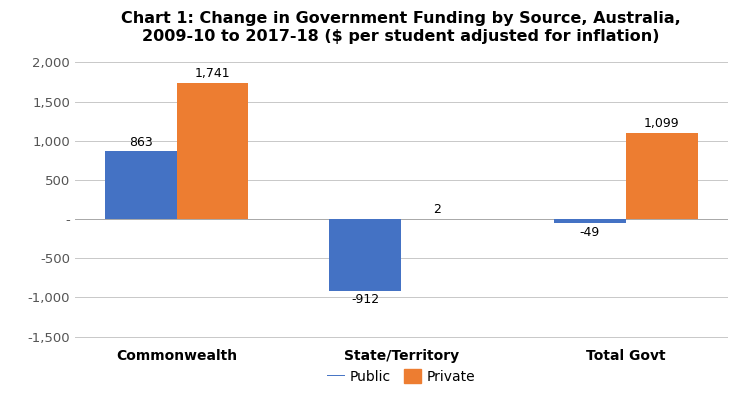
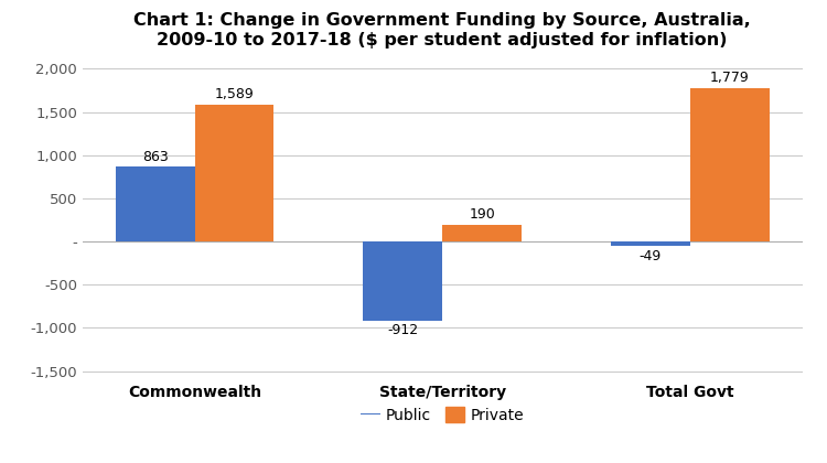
Private/Commonwealth: 1,741 -> 1,589
Private/State/Territory: 2 -> 190
Private/Total Govt: 1,099 -> 1,779
